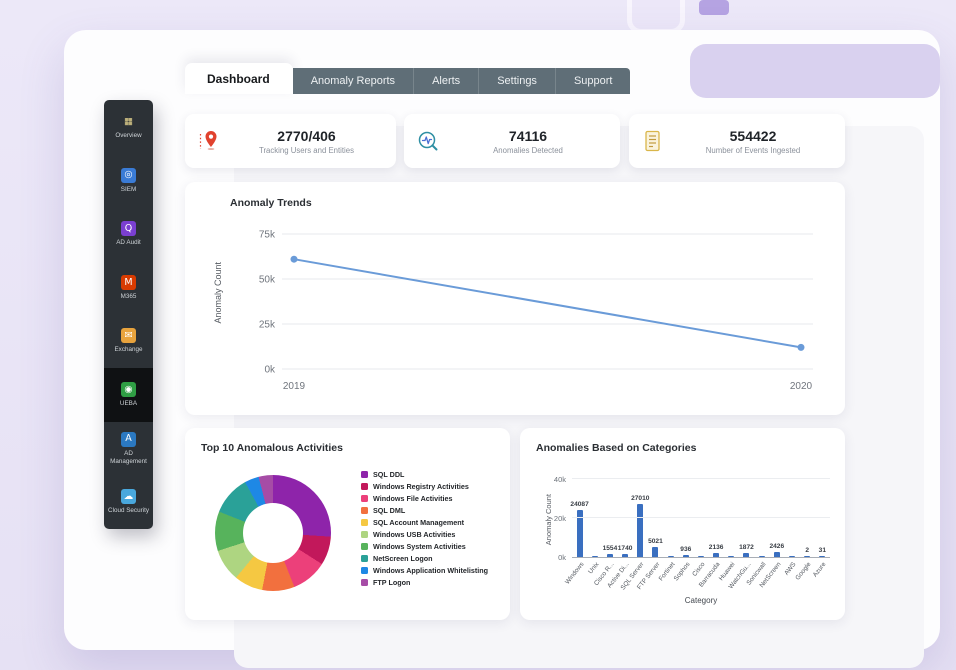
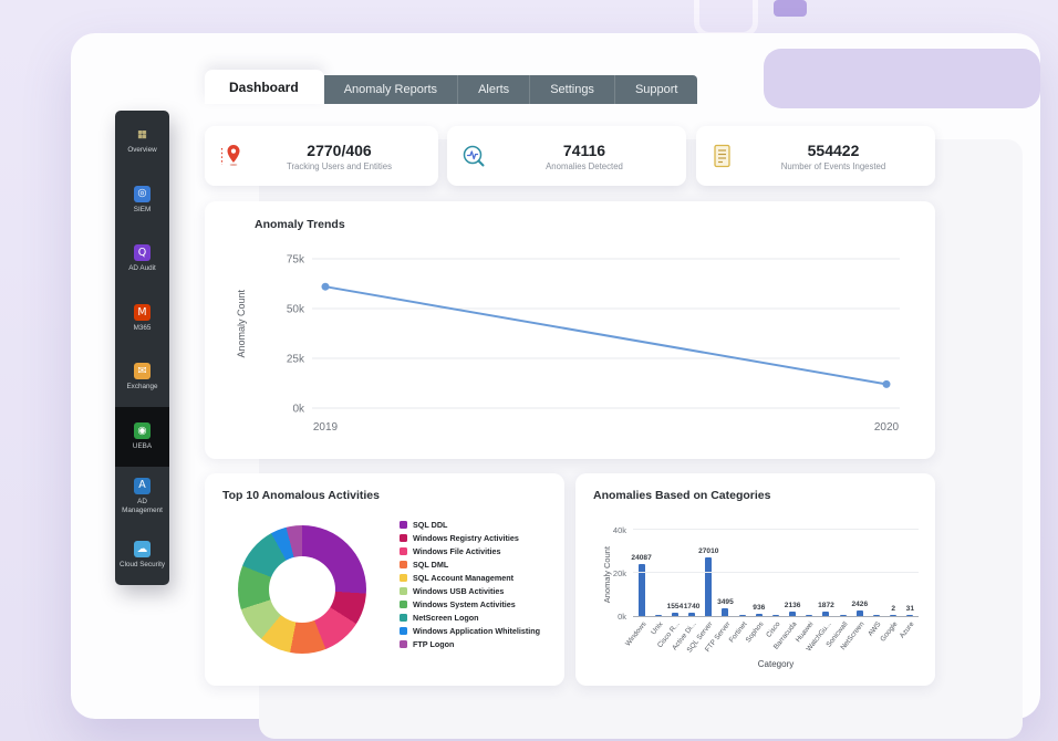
Anomalies Based on Categories/FTP Server: 5021 -> 3495
